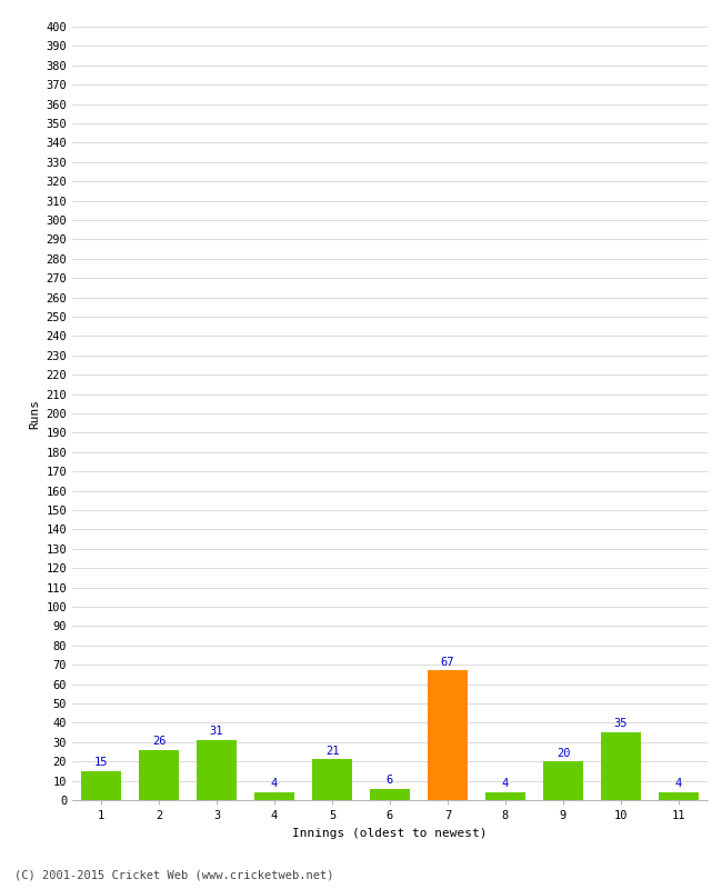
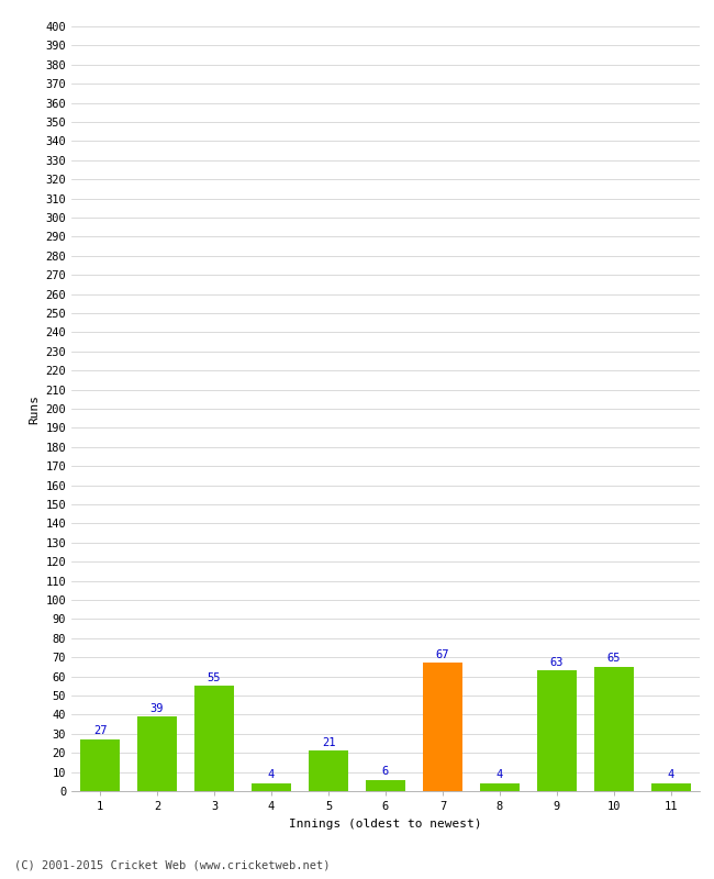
1: 15 -> 27
2: 26 -> 39
3: 31 -> 55
9: 20 -> 63
10: 35 -> 65
